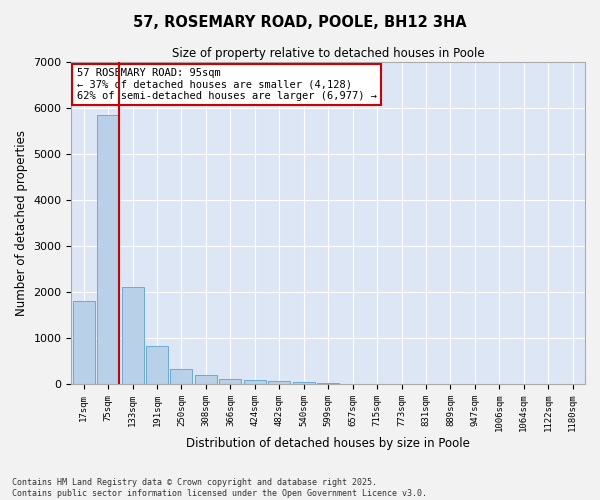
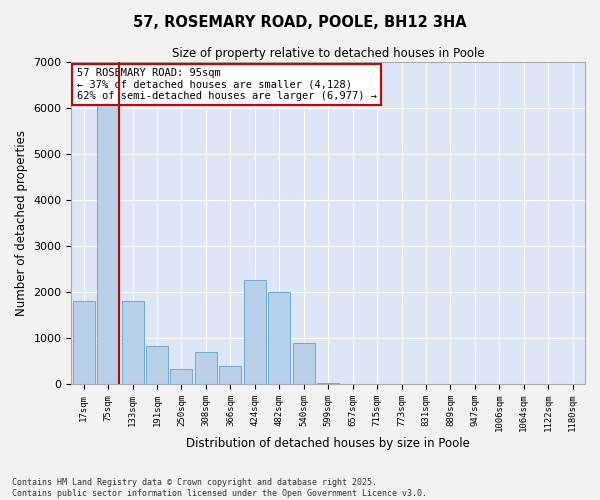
75sqm: 5850 -> 6100
133sqm: 2100 -> 1800
308sqm: 200 -> 700
366sqm: 110 -> 400
424sqm: 80 -> 2250
482sqm: 60 -> 2000
540sqm: 40 -> 900
